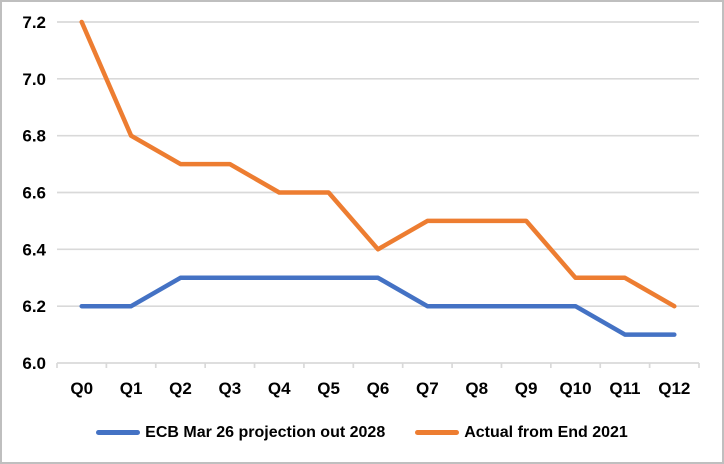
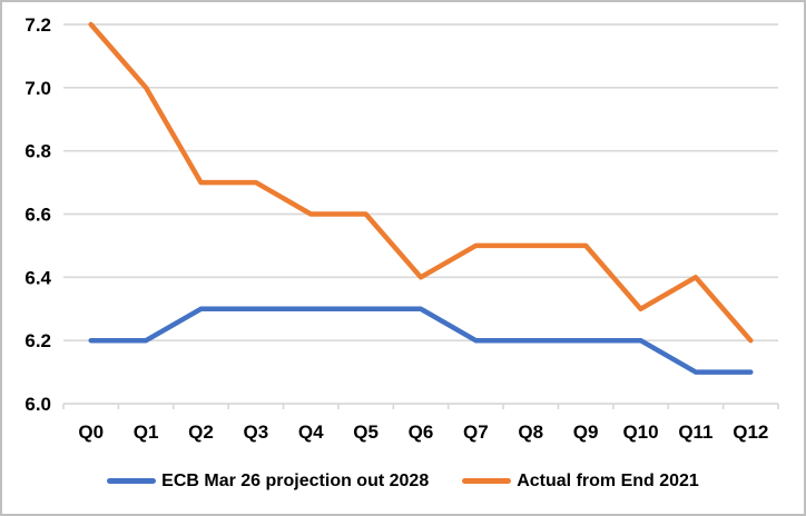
Actual from End 2021/Q1: 6.8 -> 7.0
Actual from End 2021/Q11: 6.3 -> 6.4
